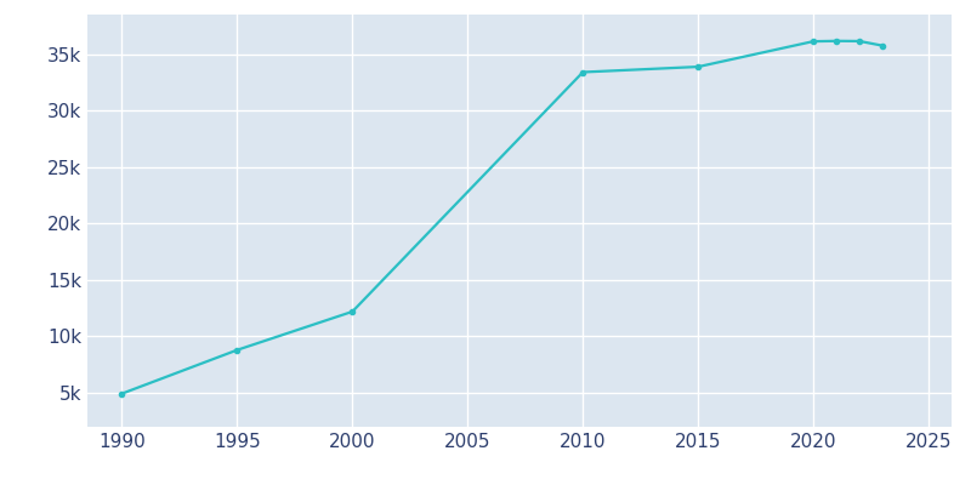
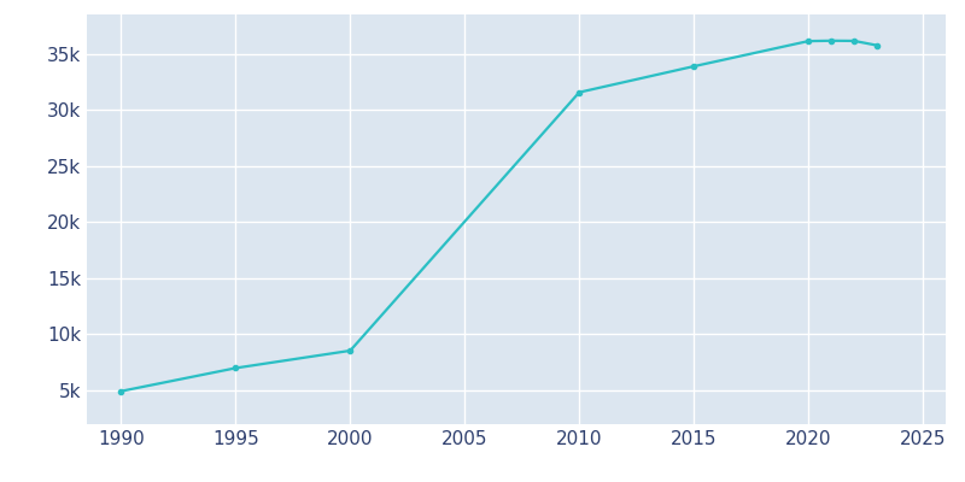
1995: 8.8k -> 7.0k
2000: 12.2k -> 8.6k
2010: 33.4k -> 31.6k
